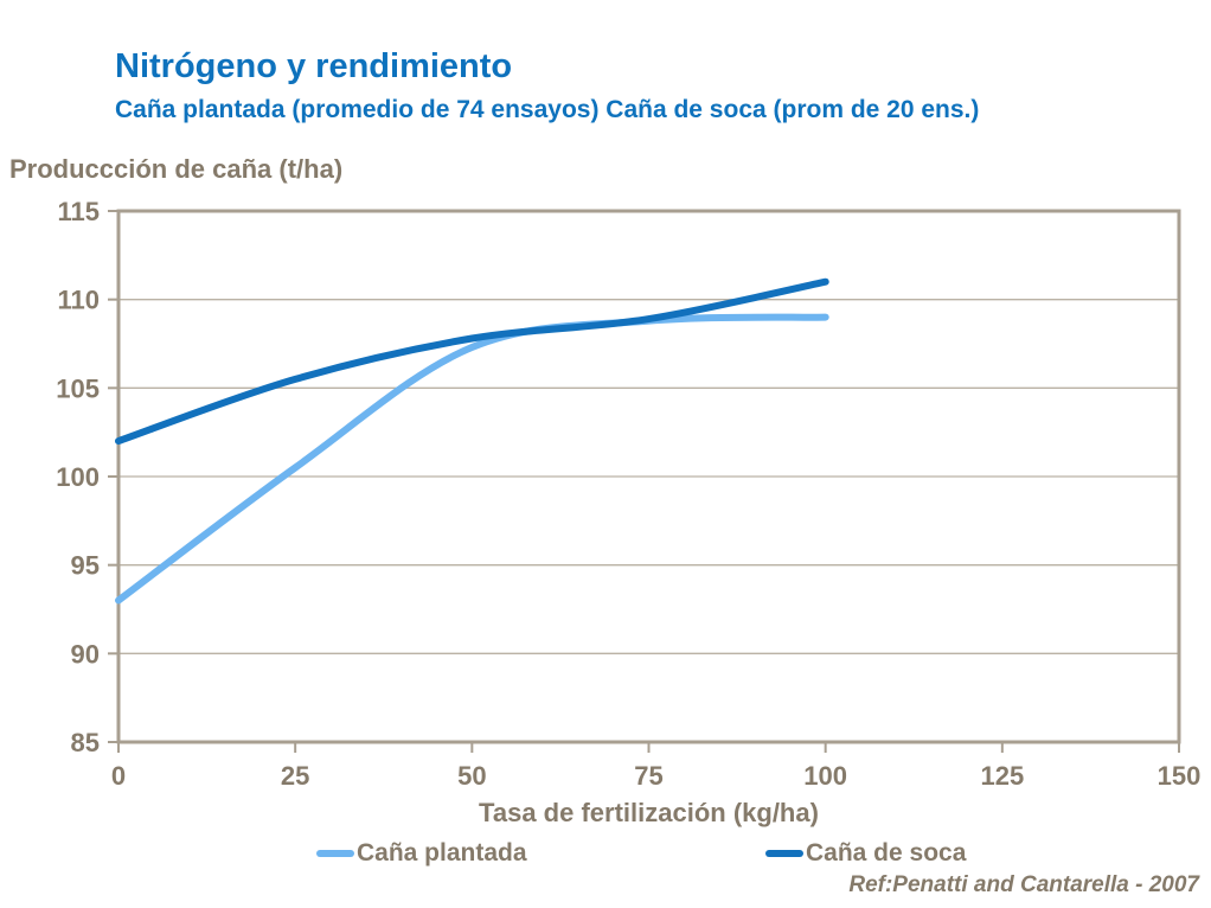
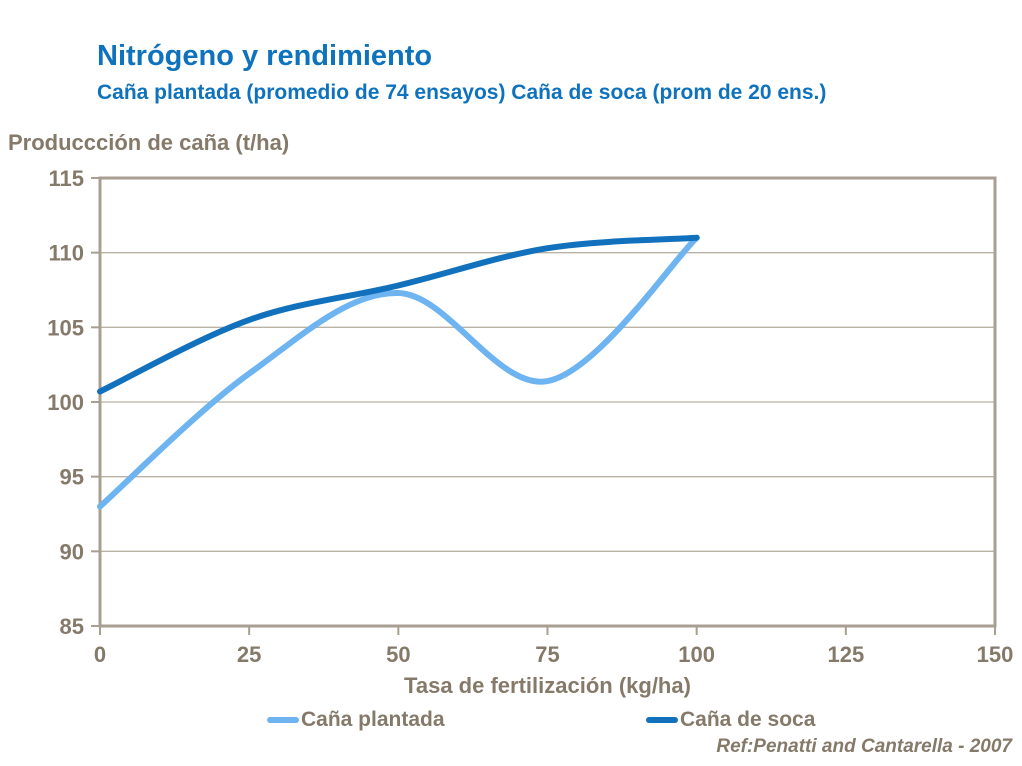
Caña de soca/0: 102.0 -> 100.7
Caña plantada/25: 100.5 -> 101.9
Caña plantada/75: 108.8 -> 101.4
Caña de soca/75: 108.9 -> 110.3
Caña plantada/100: 109.0 -> 111.0
